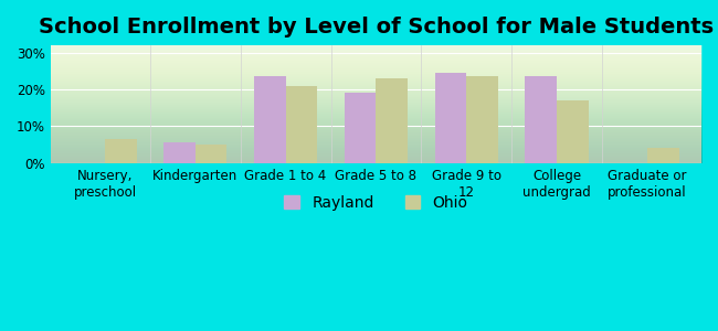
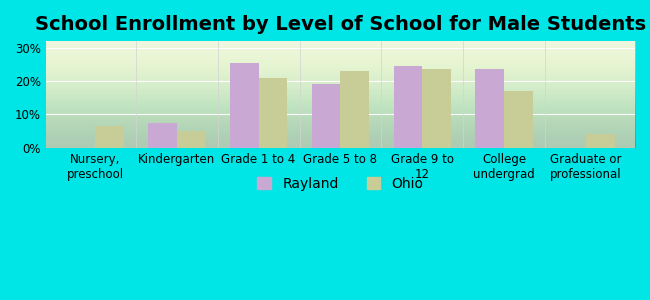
Rayland/Kindergarten: 5.5% -> 7.5%
Rayland/Grade 1 to 4: 23.5% -> 25.5%
